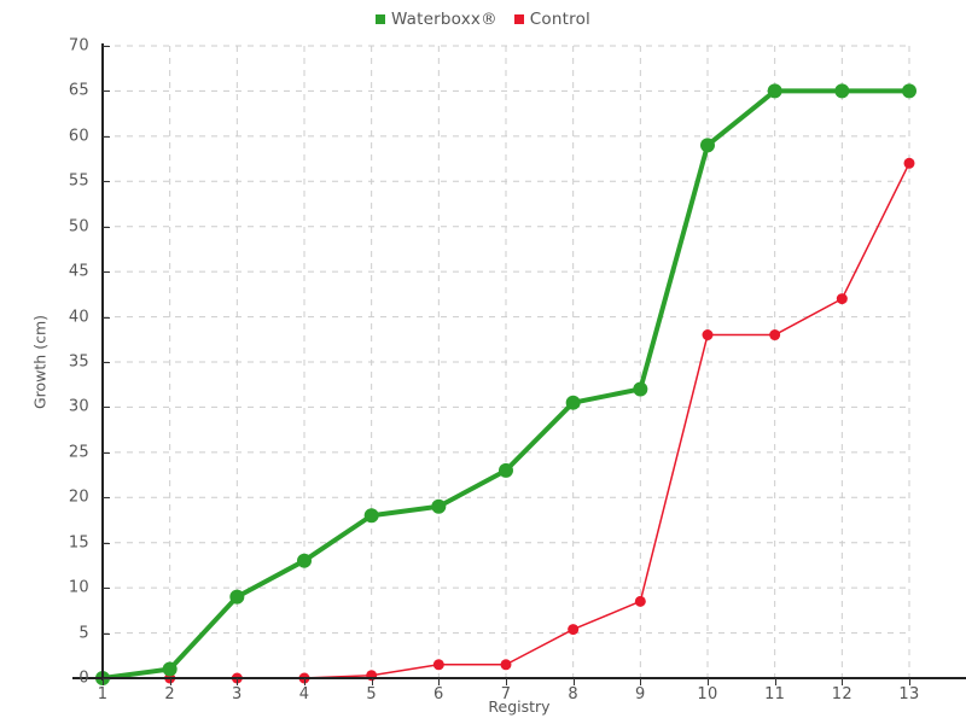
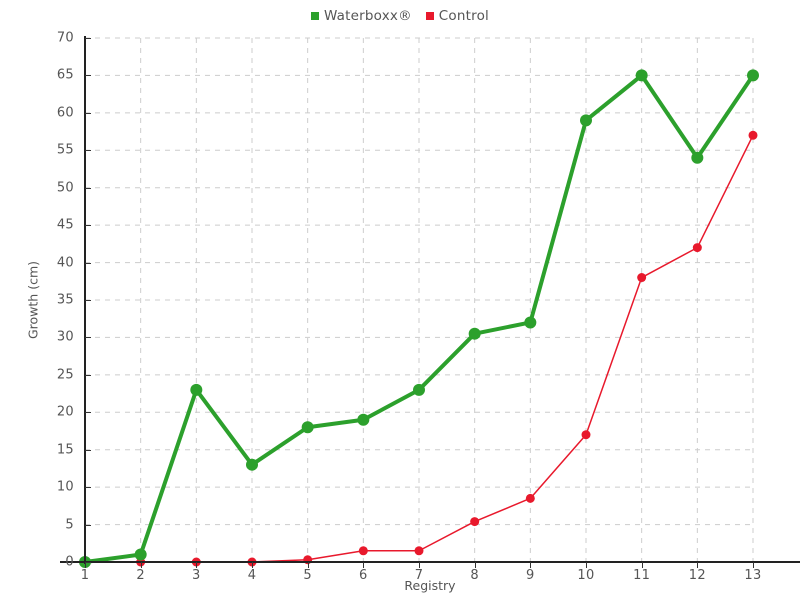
Waterboxx®/3: 9 -> 23
Control/10: 38 -> 17
Waterboxx®/12: 65 -> 54
